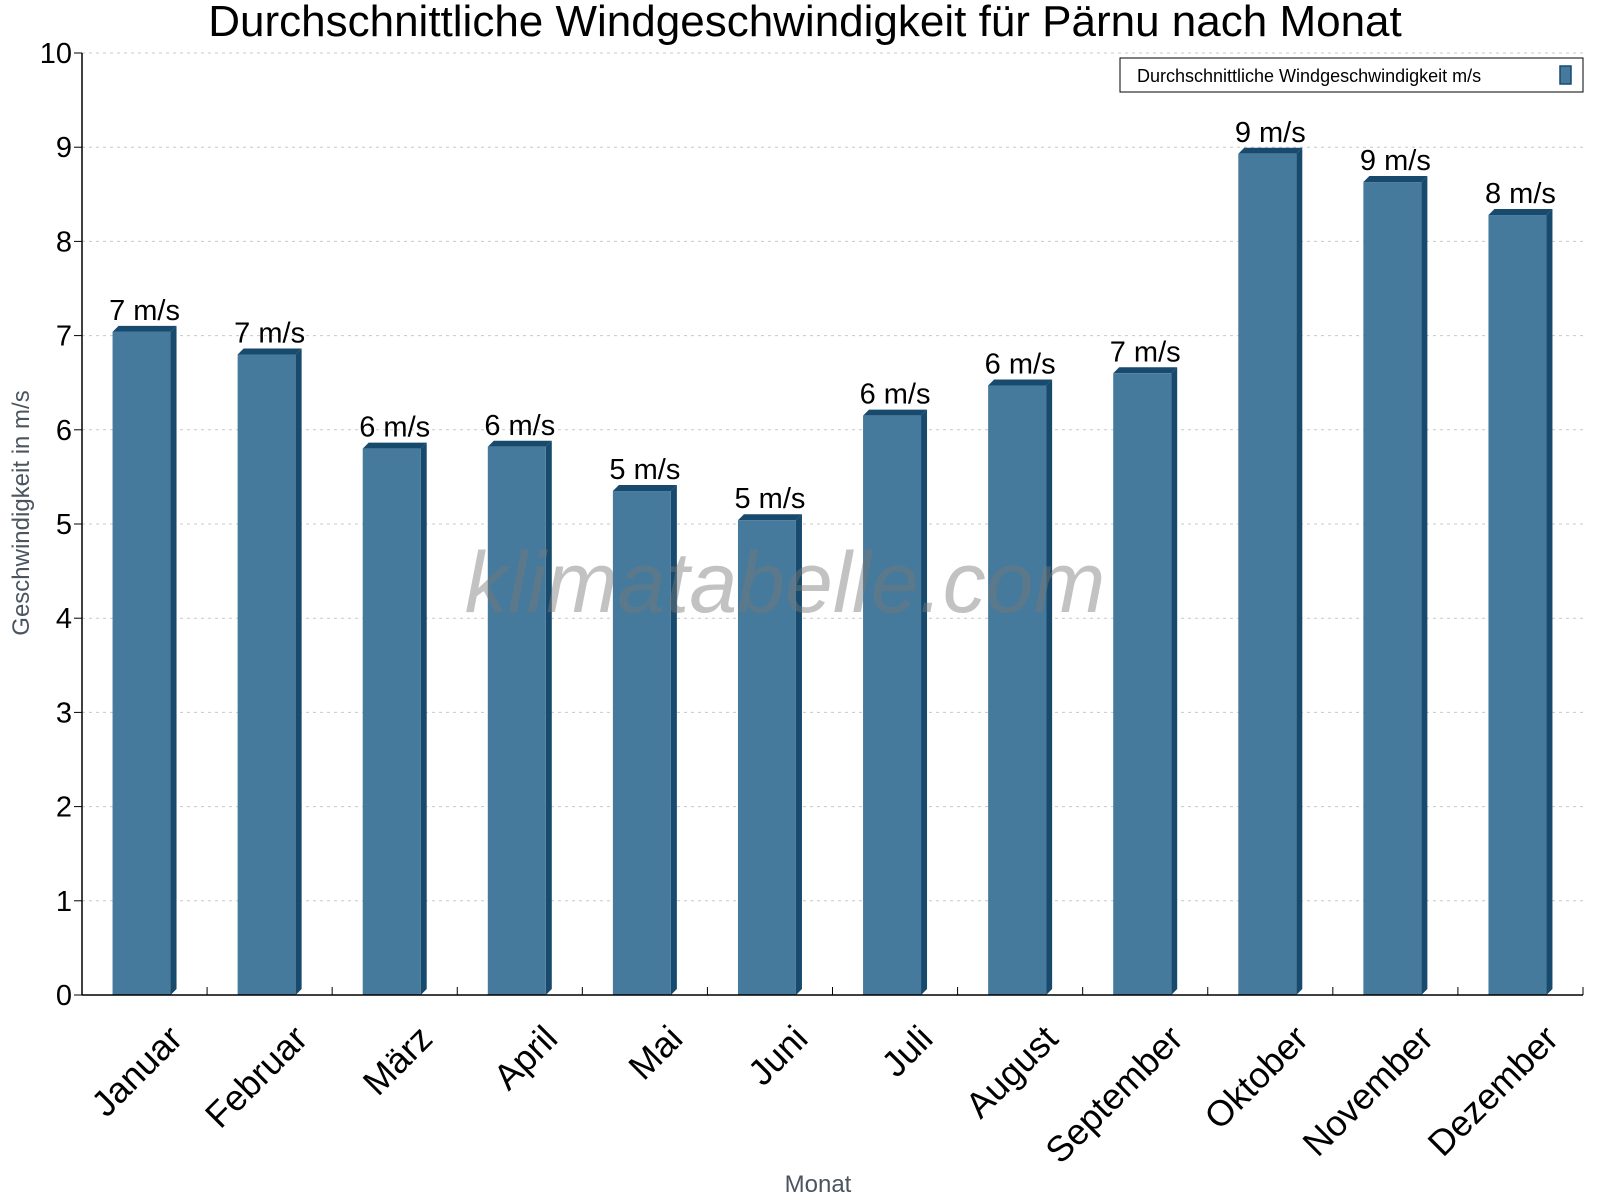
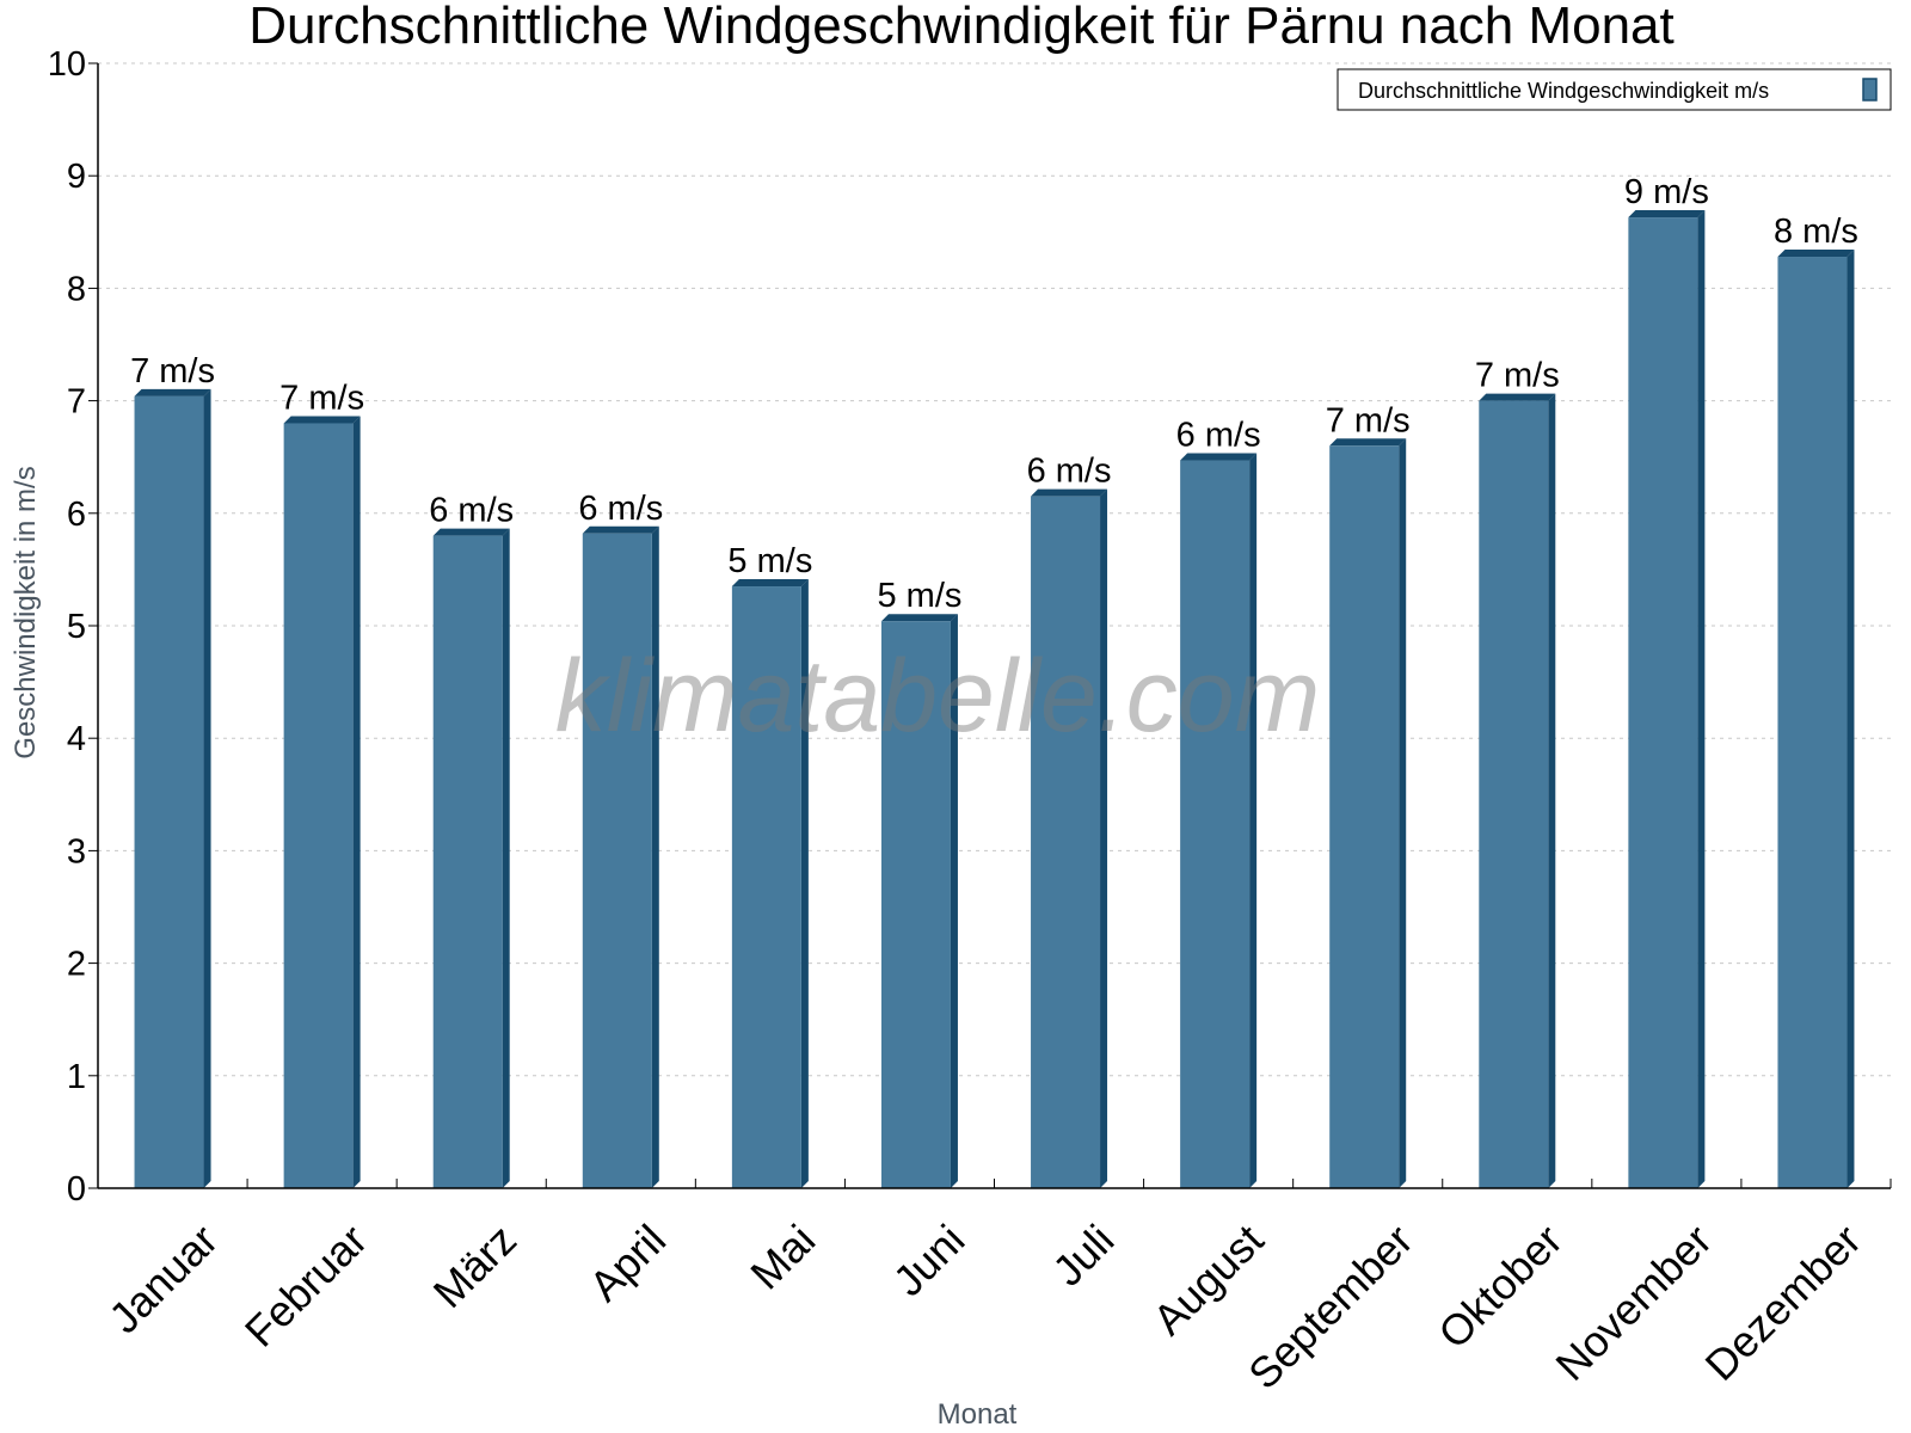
Oktober: 9 -> 7
